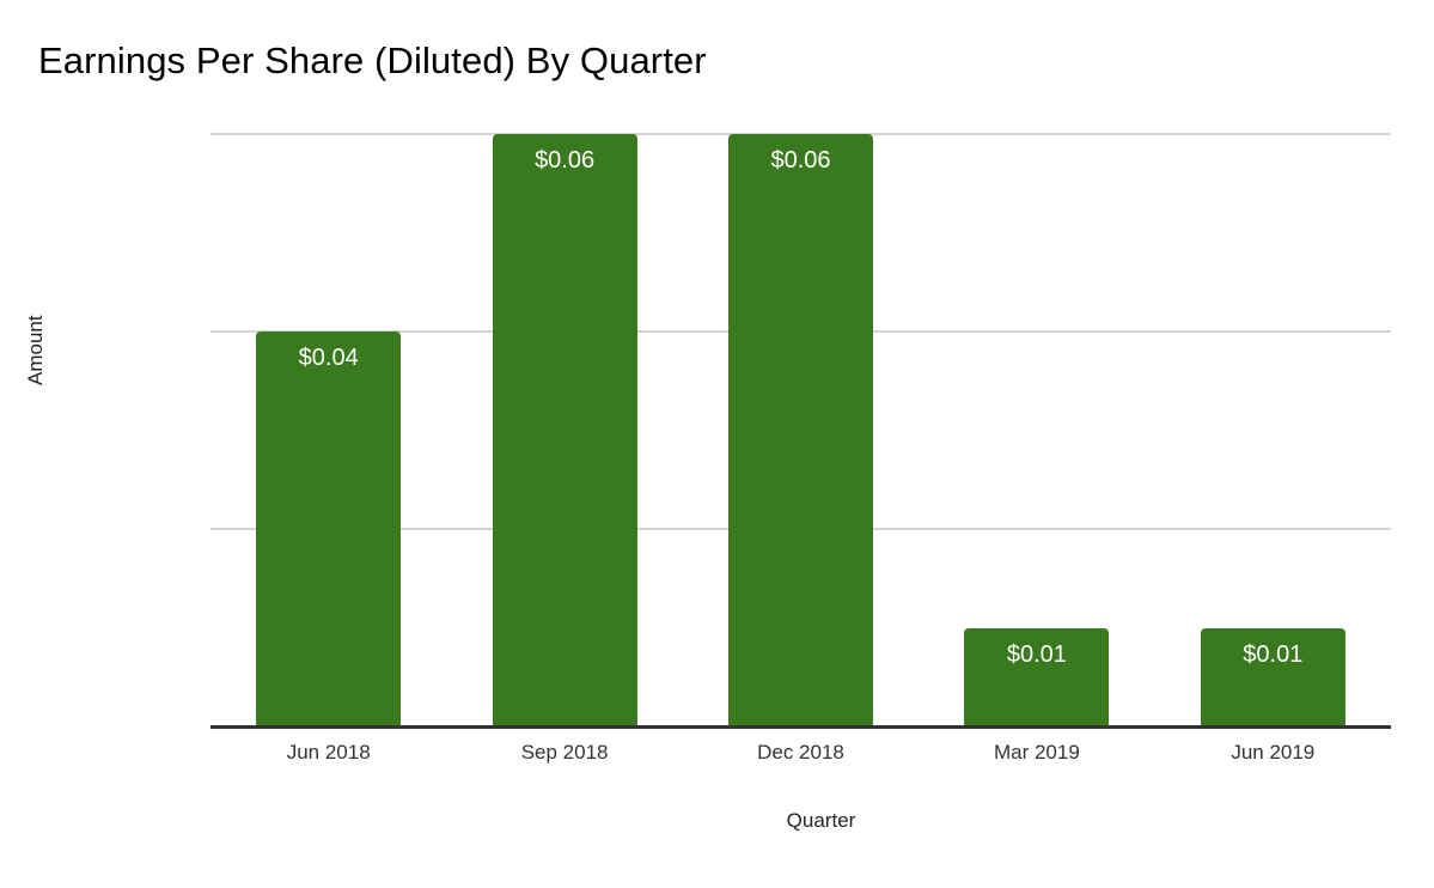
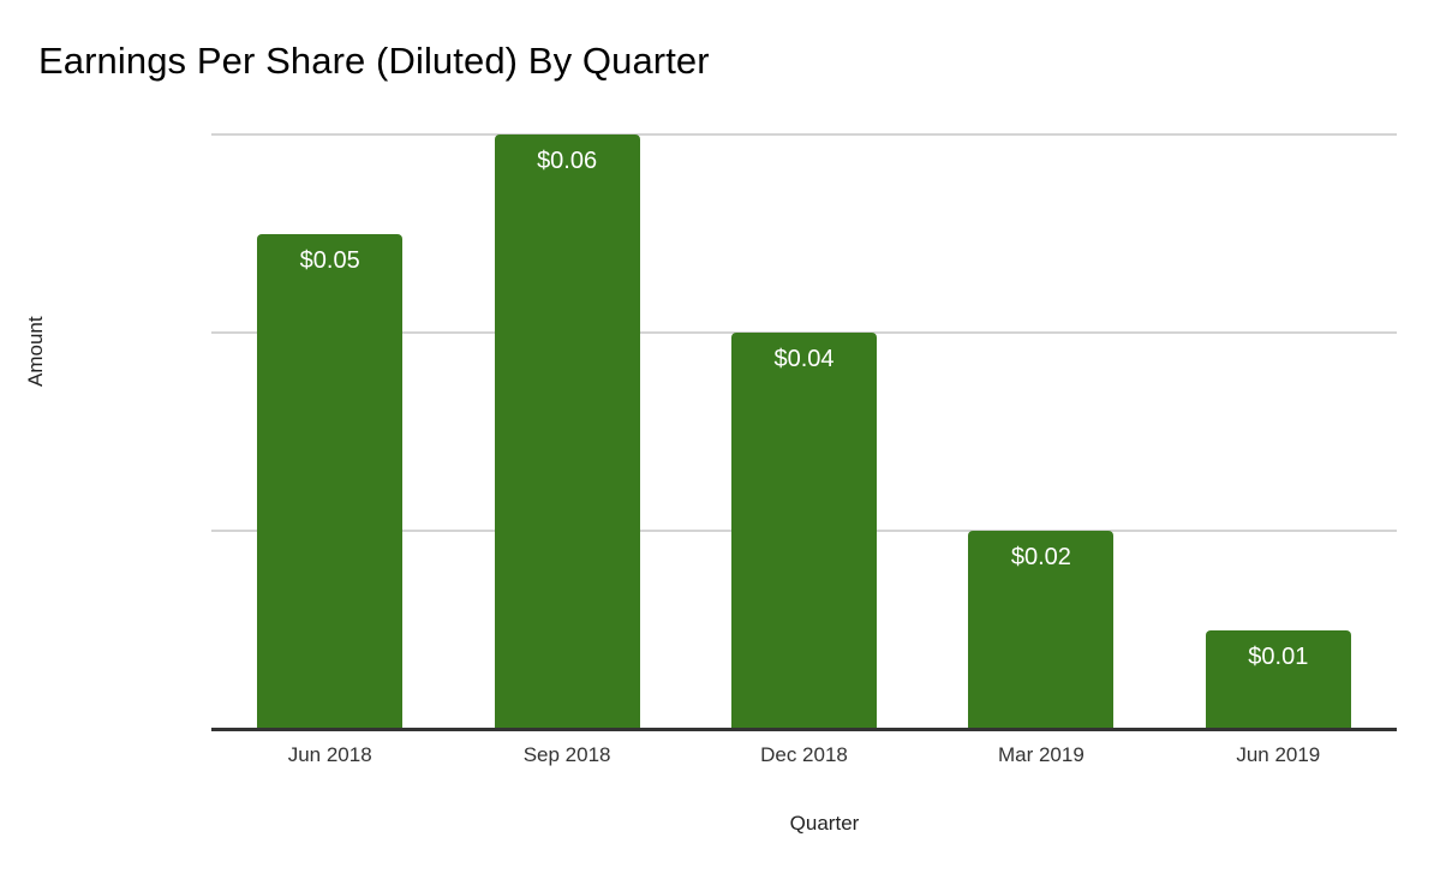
Jun 2018: $0.04 -> $0.05
Dec 2018: $0.06 -> $0.04
Mar 2019: $0.01 -> $0.02
